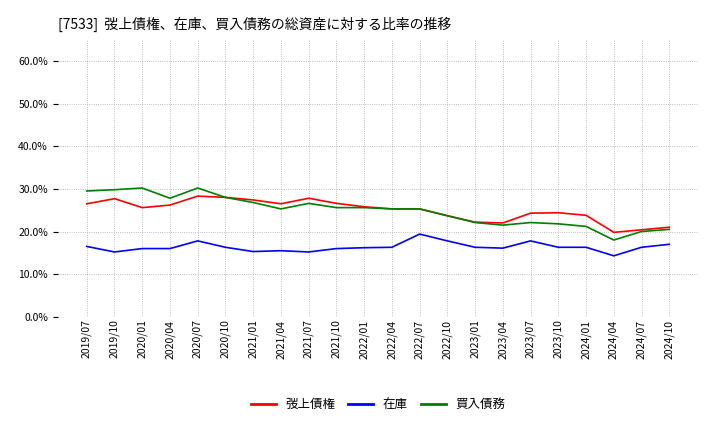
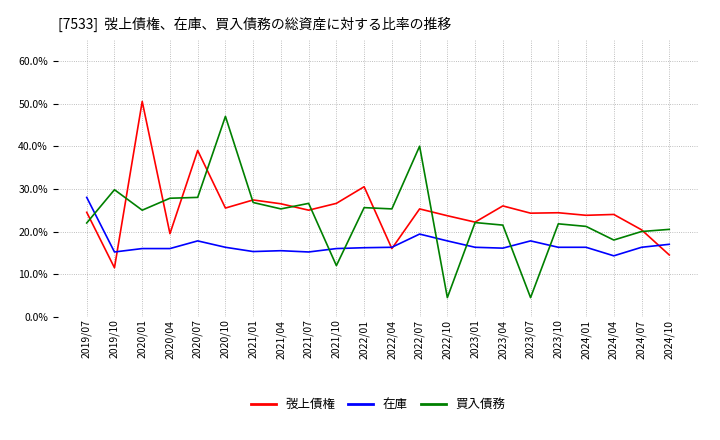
弢上債権/2019/07: 26.5% -> 24.5%
在庫/2019/07: 16.5% -> 28.0%
買入債務/2019/07: 29.5% -> 22.0%
弢上債権/2019/10: 27.7% -> 11.5%
弢上債権/2020/01: 25.6% -> 50.5%
買入債務/2020/01: 30.2% -> 25.0%
弢上債権/2020/04: 26.2% -> 19.5%
弢上債権/2020/07: 28.3% -> 39.0%
買入債務/2020/07: 30.2% -> 28.0%
弢上債権/2020/10: 28.0% -> 25.5%
買入債務/2020/10: 28.0% -> 47.0%
弢上債権/2021/07: 27.8% -> 25.0%
買入債務/2021/10: 25.6% -> 12.0%
弢上債権/2022/01: 25.8% -> 30.5%
弢上債権/2022/04: 25.3% -> 16.0%
買入債務/2022/07: 25.3% -> 40.0%
買入債務/2022/10: 23.7% -> 4.5%
弢上債権/2023/04: 22.0% -> 26.0%
買入債務/2023/07: 22.1% -> 4.5%
弢上債権/2024/04: 19.8% -> 24.0%
弢上債権/2024/10: 21.0% -> 14.5%
